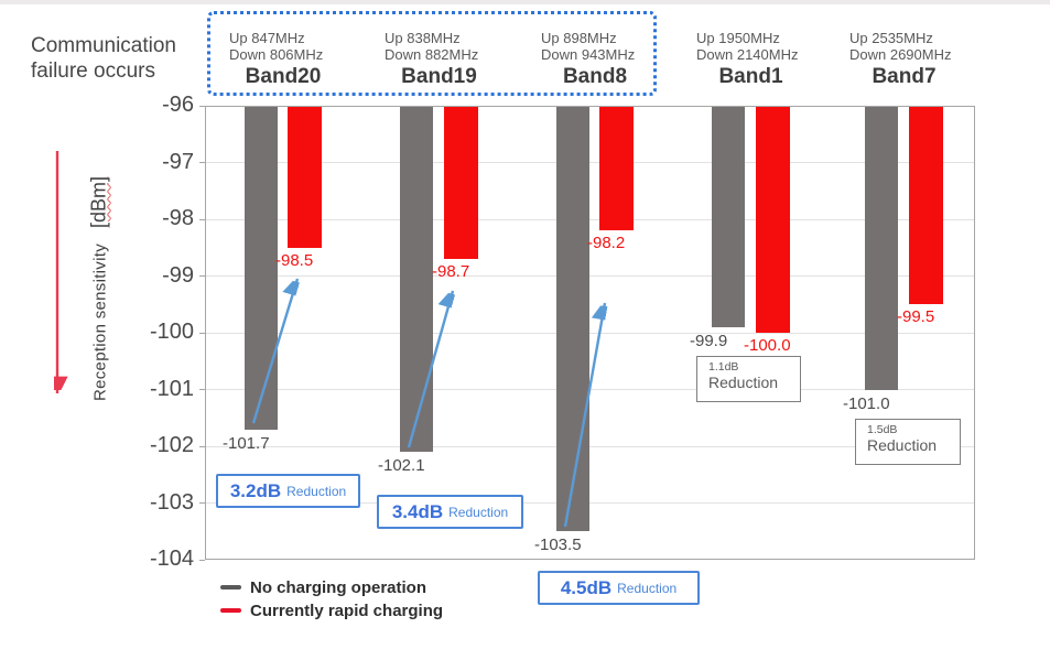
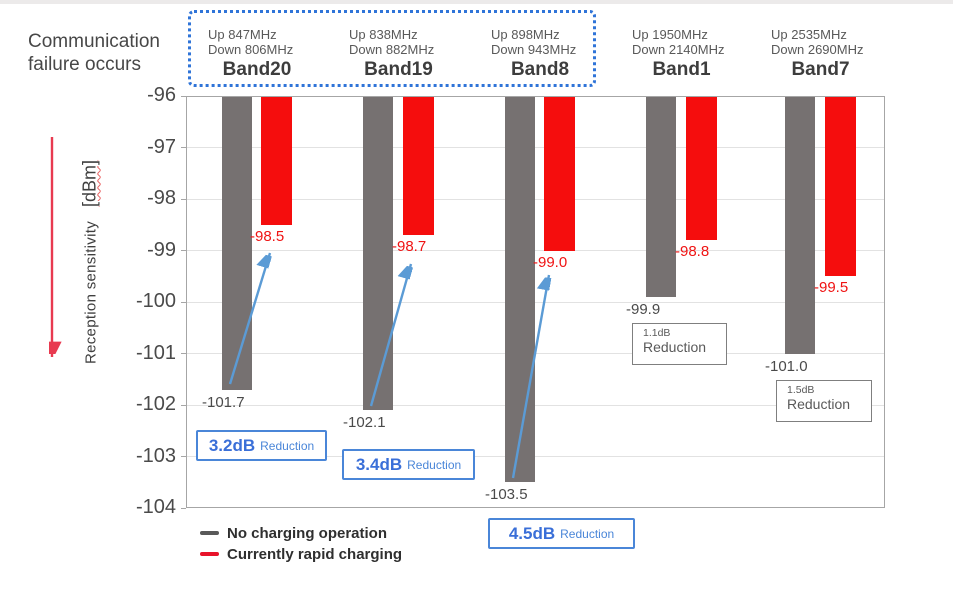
Currently rapid charging/Band8: -98.2 -> -99.0
Currently rapid charging/Band1: -100.0 -> -98.8
